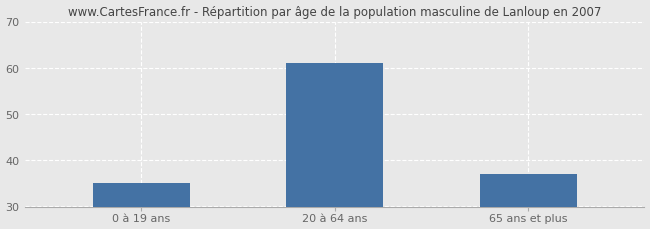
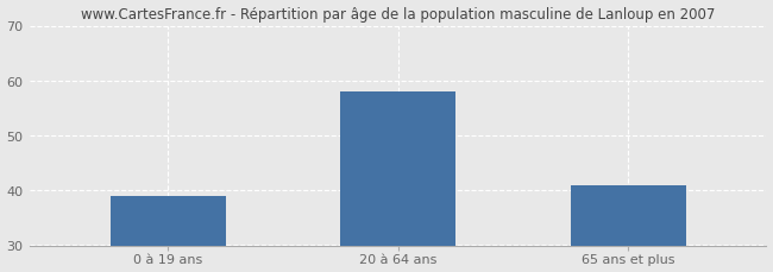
0 à 19 ans: 35 -> 39
20 à 64 ans: 61 -> 58
65 ans et plus: 37 -> 41
